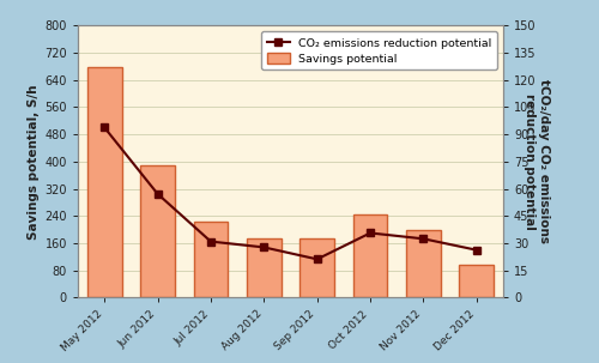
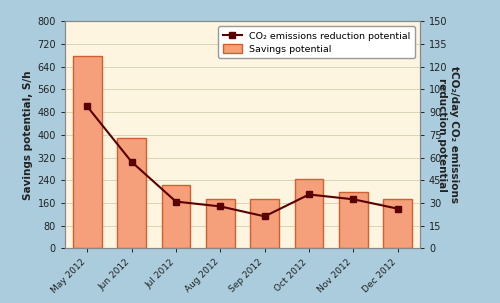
Savings potential/Dec 2012: 95 -> 175
